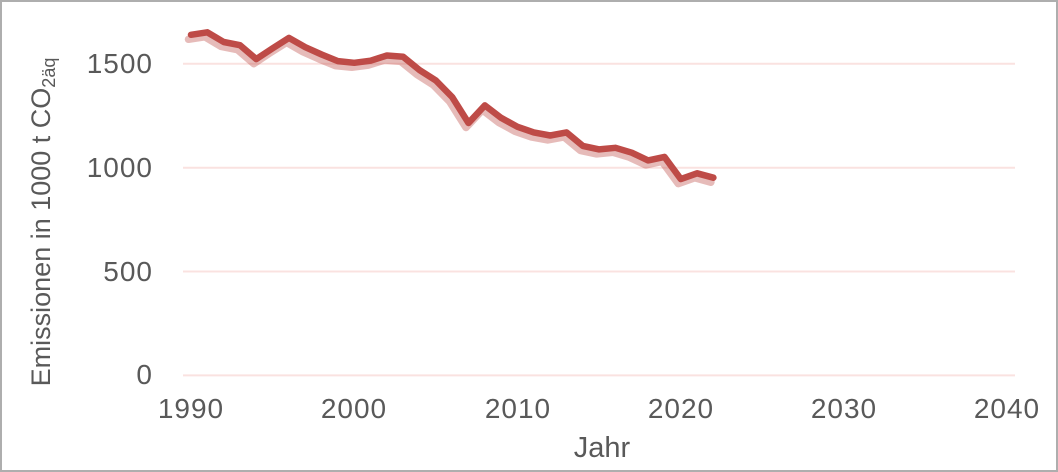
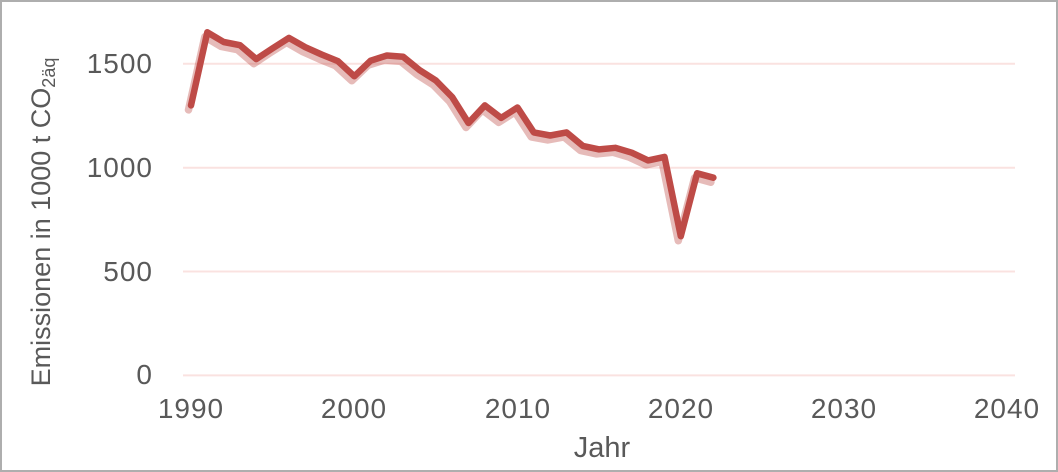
1990: 1640 -> 1300
2000: 1500 -> 1440
2010: 1200 -> 1290
2020: 940 -> 670
